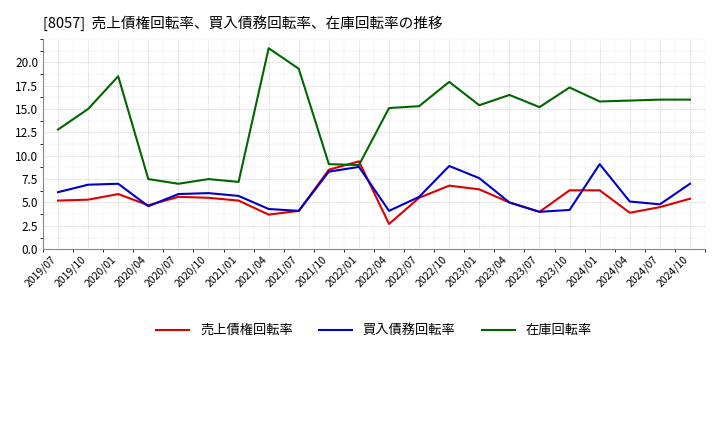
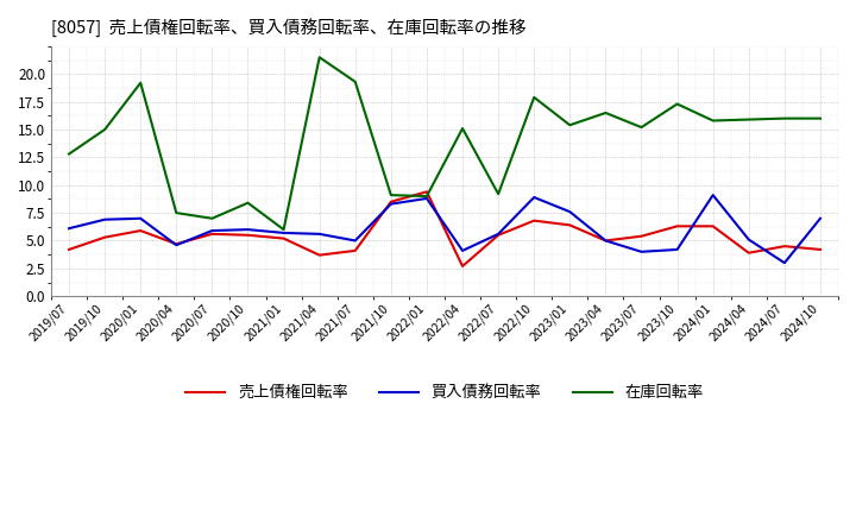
売上債権回転率/2019/07: 5.2 -> 4.2
在庫回転率/2020/01: 18.5 -> 19.2
在庫回転率/2020/10: 7.5 -> 8.4
在庫回転率/2021/01: 7.2 -> 6.0
買入債務回転率/2021/04: 4.3 -> 5.6
買入債務回転率/2021/07: 4.1 -> 5.0
在庫回転率/2022/07: 15.3 -> 9.2
売上債権回転率/2023/07: 4.0 -> 5.4
買入債務回転率/2024/07: 4.8 -> 3.0
売上債権回転率/2024/10: 5.4 -> 4.2
